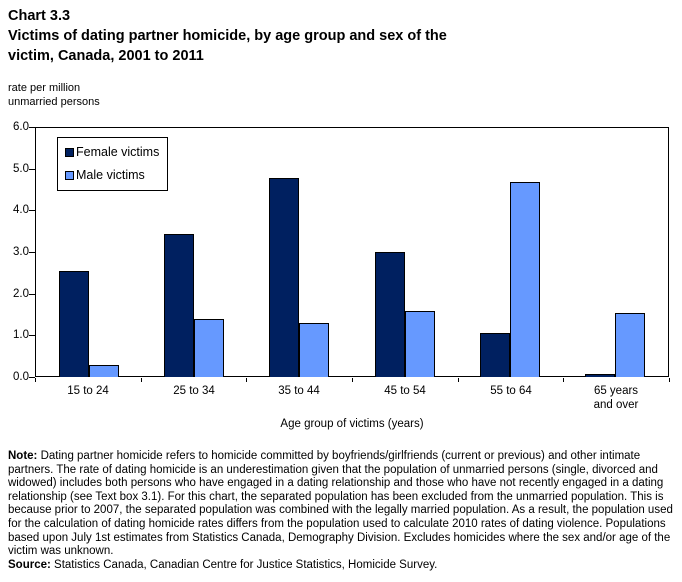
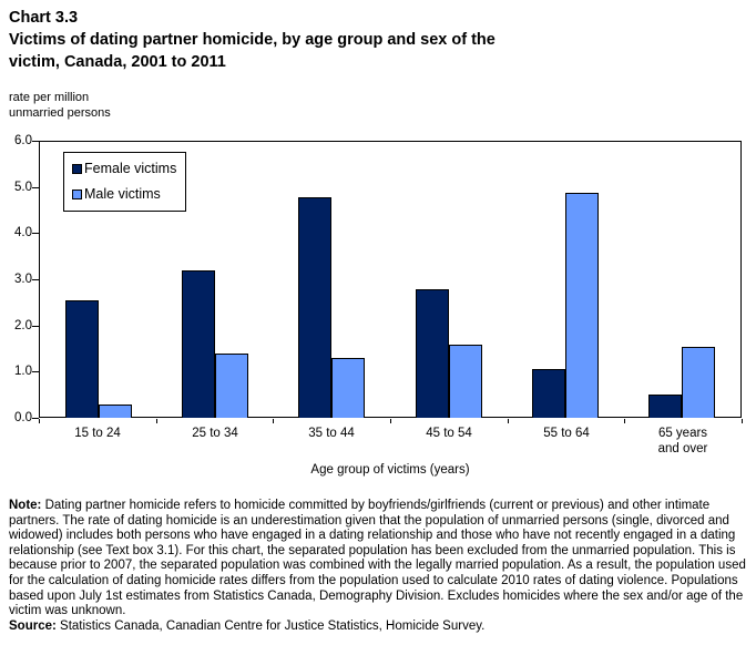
Female victims/25 to 34: 3.5 -> 3.2
Female victims/45 to 54: 3.0 -> 2.8
Male victims/55 to 64: 4.7 -> 4.9
Female victims/65 years and over: 0.1 -> 0.5
